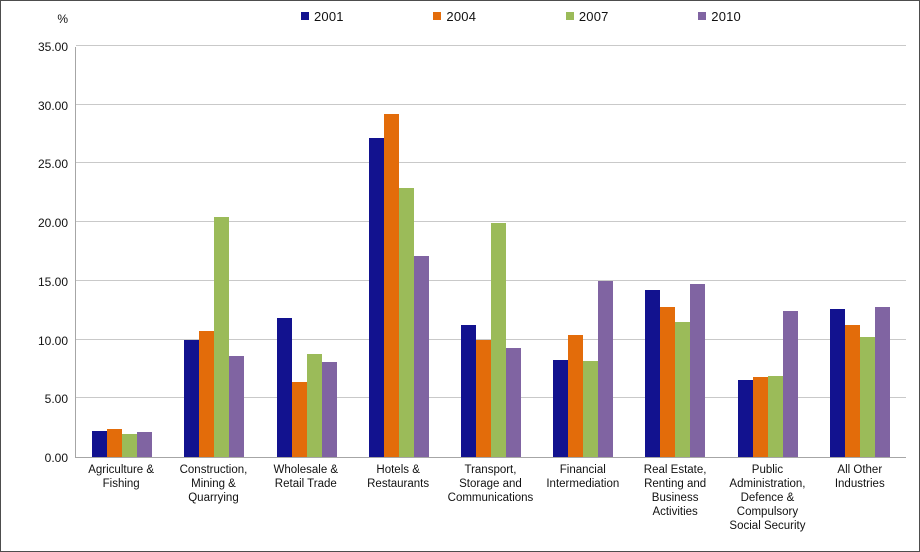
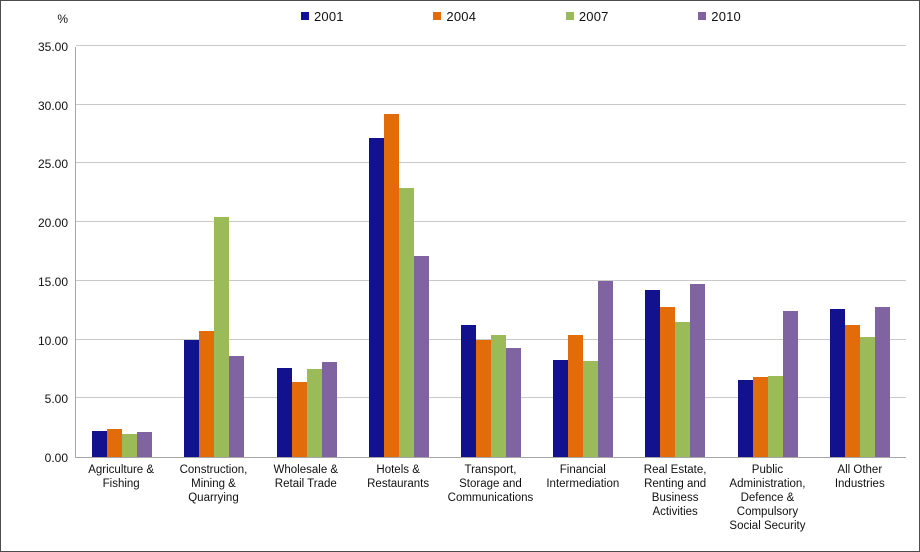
2001/Wholesale & Retail Trade: 11.8 -> 7.6
2007/Wholesale & Retail Trade: 8.8 -> 7.5
2007/Transport, Storage and Communications: 19.9 -> 10.4
